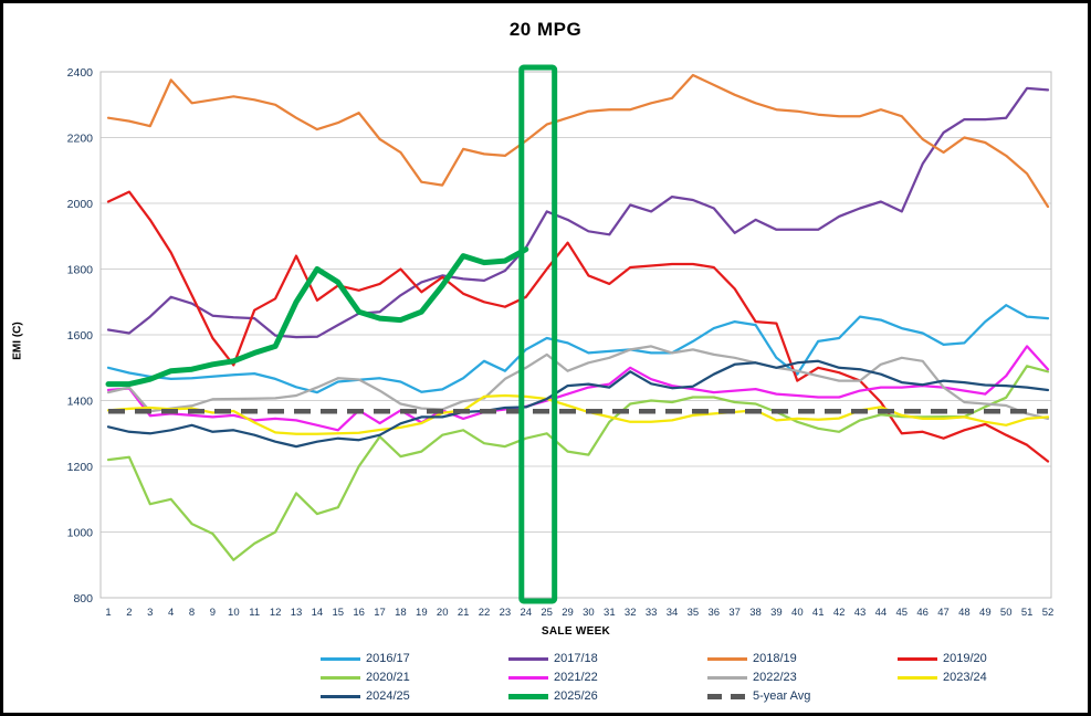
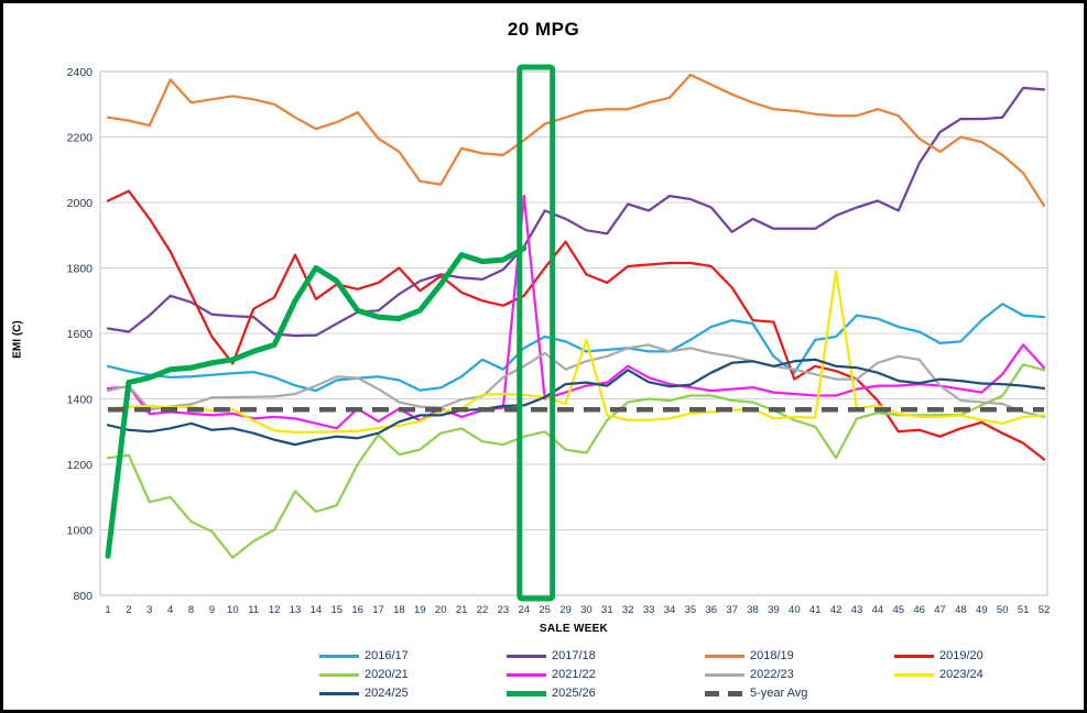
2025/26/1: 1450 -> 920
2021/22/24: 1380 -> 2020
2023/24/30: 1360 -> 1580
2020/21/42: 1300 -> 1220
2023/24/42: 1350 -> 1790
